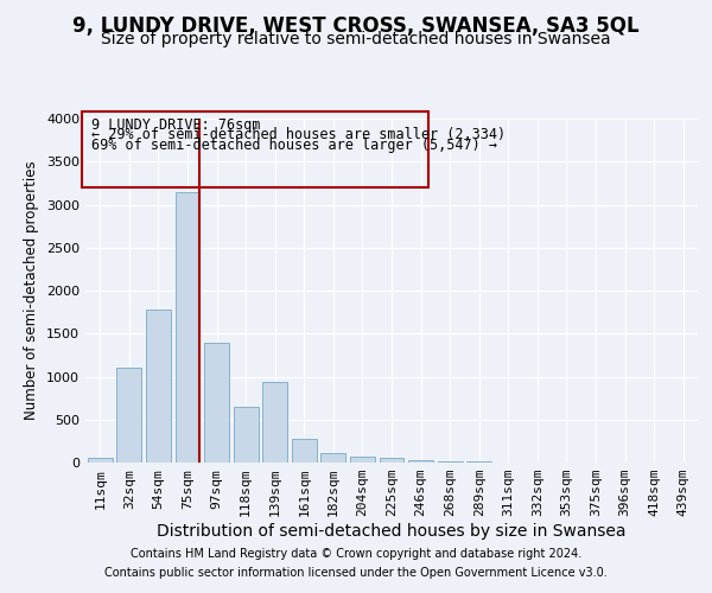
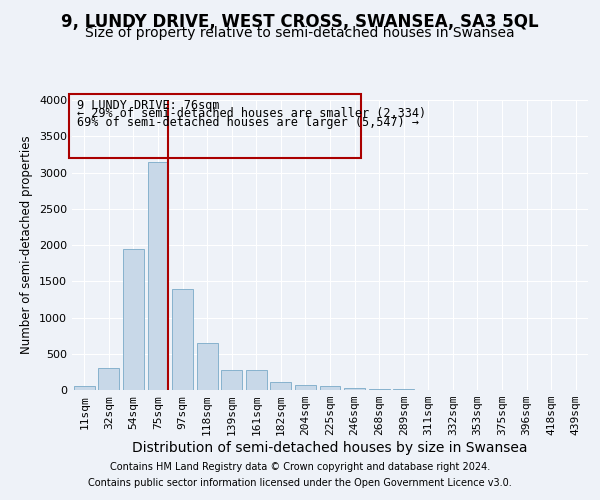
32sqm: 1100 -> 300
54sqm: 1780 -> 1950
139sqm: 940 -> 280
